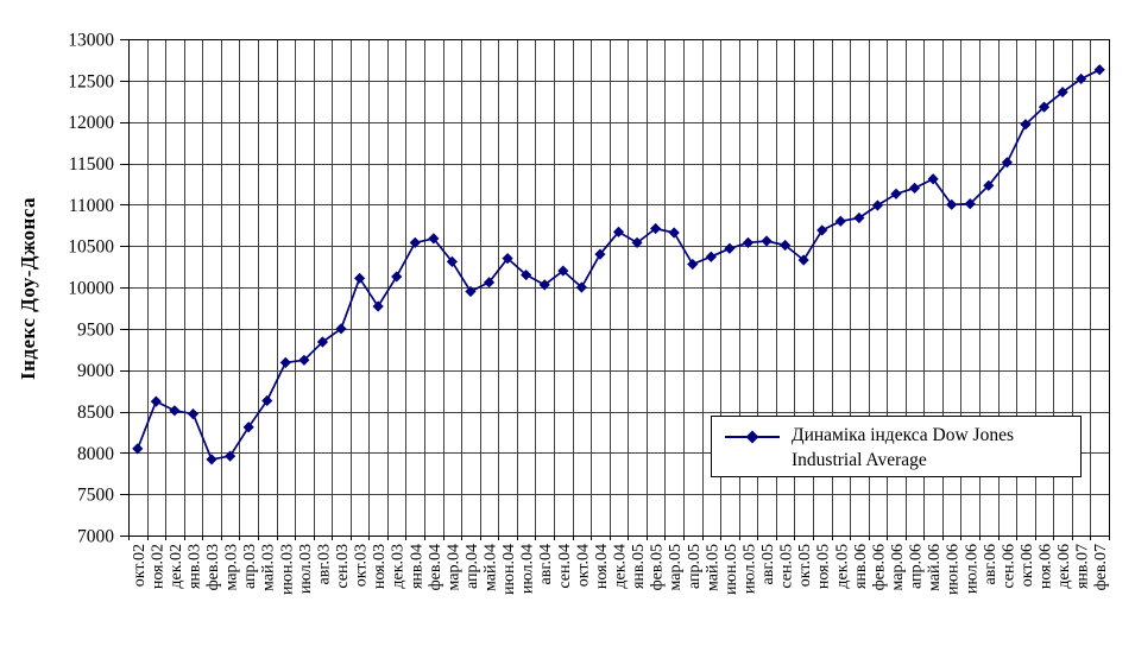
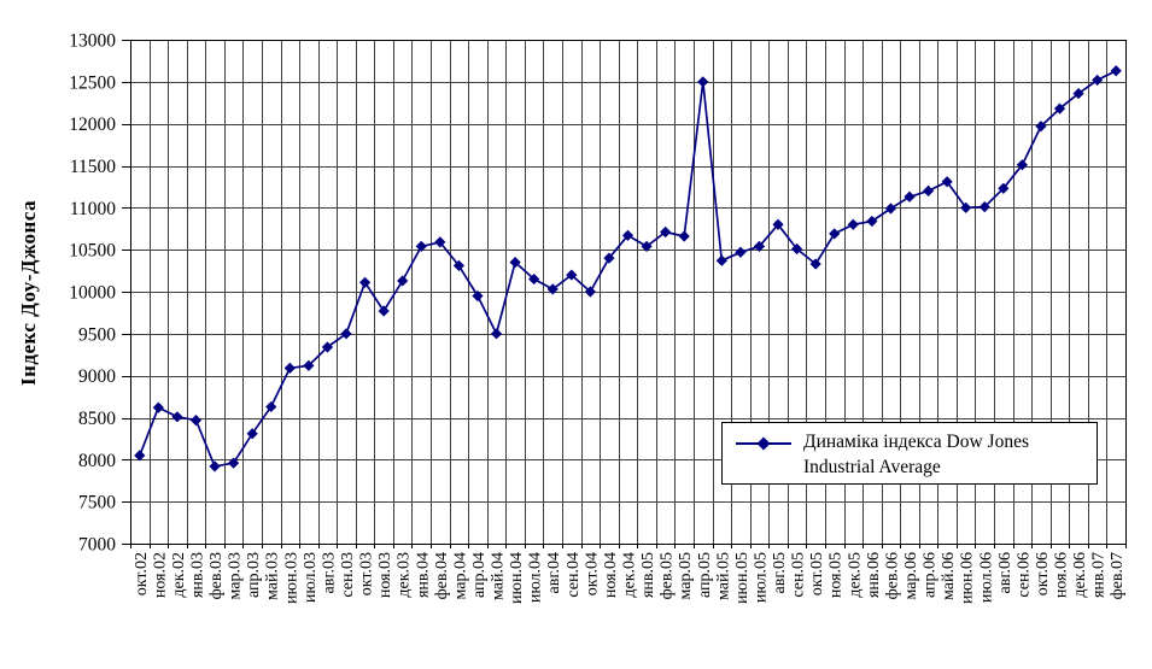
май.04: 10100 -> 9500
апр.05: 10300 -> 12500
авг.05: 10600 -> 10800
